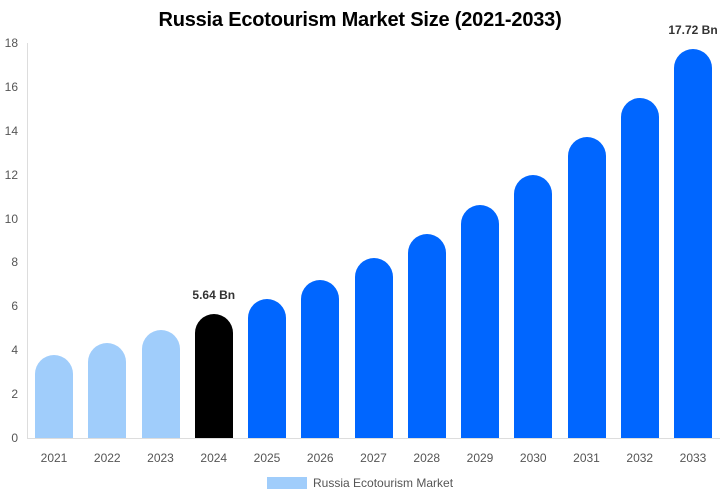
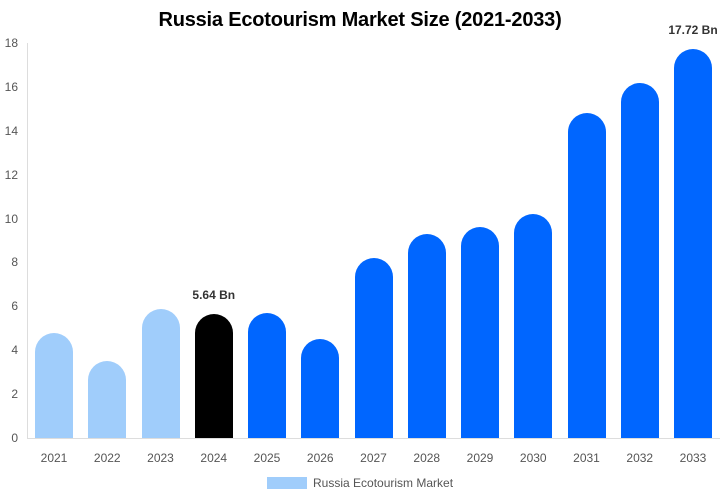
2021: 3.8 -> 4.8
2022: 4.3 -> 3.5
2023: 4.9 -> 5.9
2025: 6.3 -> 5.7
2026: 7.2 -> 4.5
2029: 10.6 -> 9.6
2030: 12.0 -> 10.2
2031: 13.7 -> 14.8
2032: 15.5 -> 16.2
